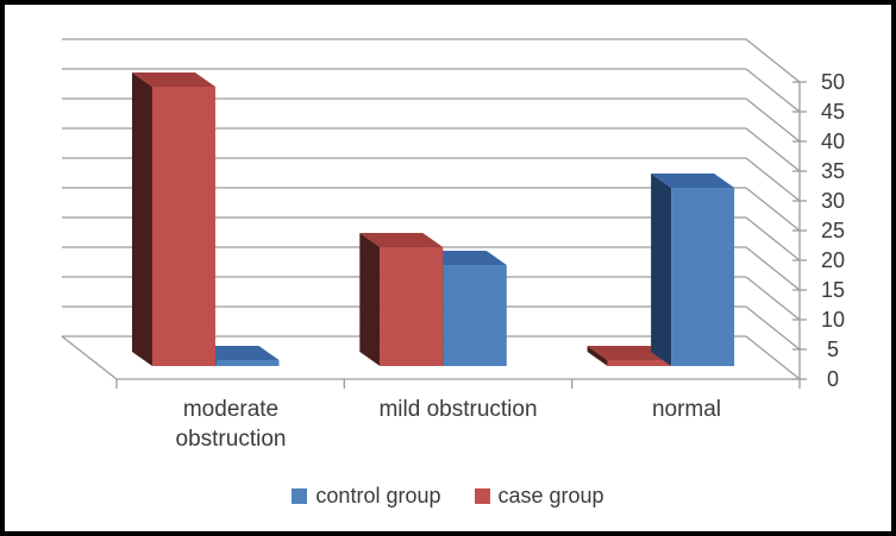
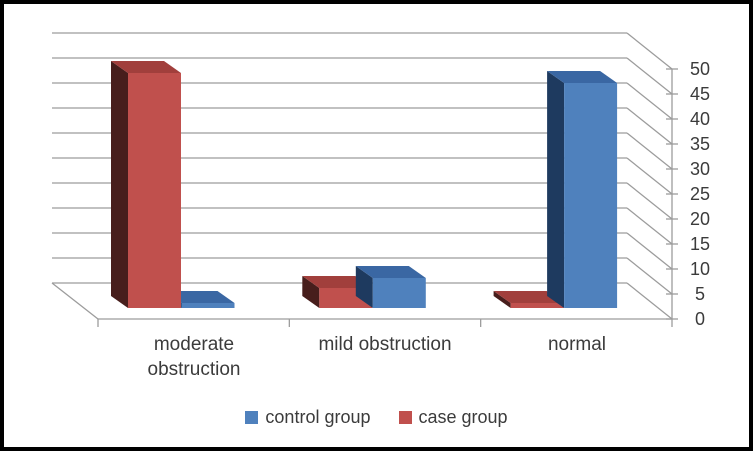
control group/mild obstruction: 17 -> 6
case group/mild obstruction: 20 -> 4
control group/normal: 30 -> 45
